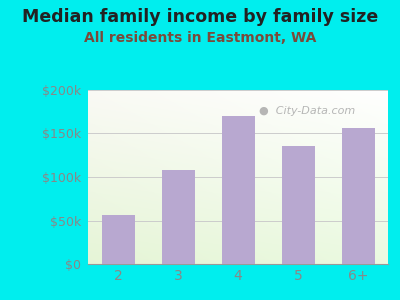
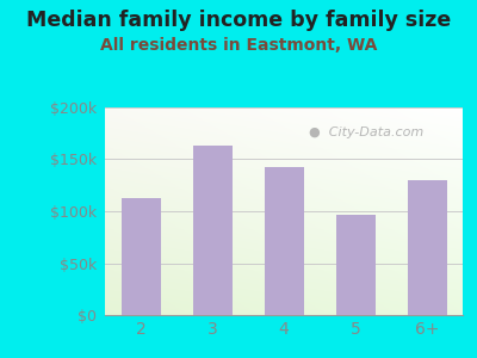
2: $56k -> $113k
3: $108k -> $163k
4: $170k -> $143k
5: $136k -> $97k
6+: $156k -> $130k
